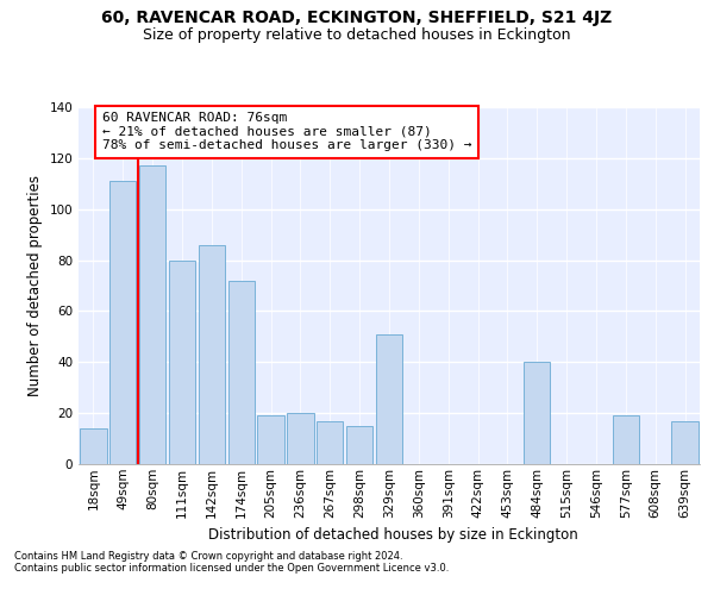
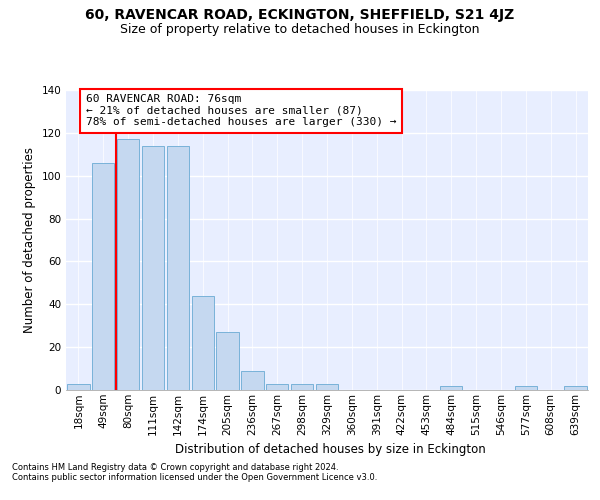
18sqm: 14 -> 3
49sqm: 111 -> 106
111sqm: 80 -> 114
142sqm: 86 -> 114
174sqm: 72 -> 44
205sqm: 19 -> 27
236sqm: 20 -> 9
267sqm: 17 -> 3
298sqm: 15 -> 3
329sqm: 51 -> 3
484sqm: 40 -> 2
577sqm: 19 -> 2
639sqm: 17 -> 2
